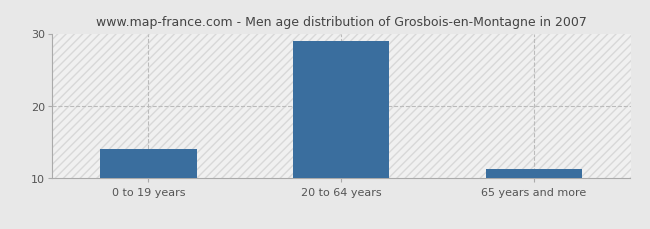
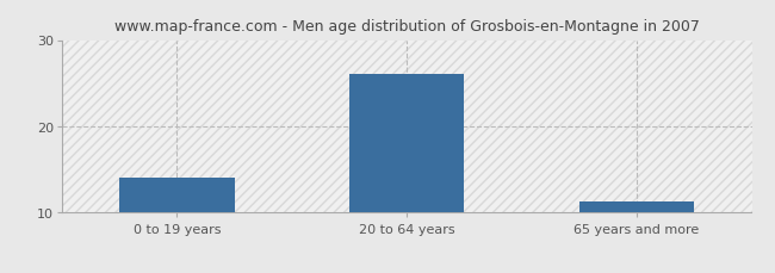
20 to 64 years: 29.0 -> 26.0
